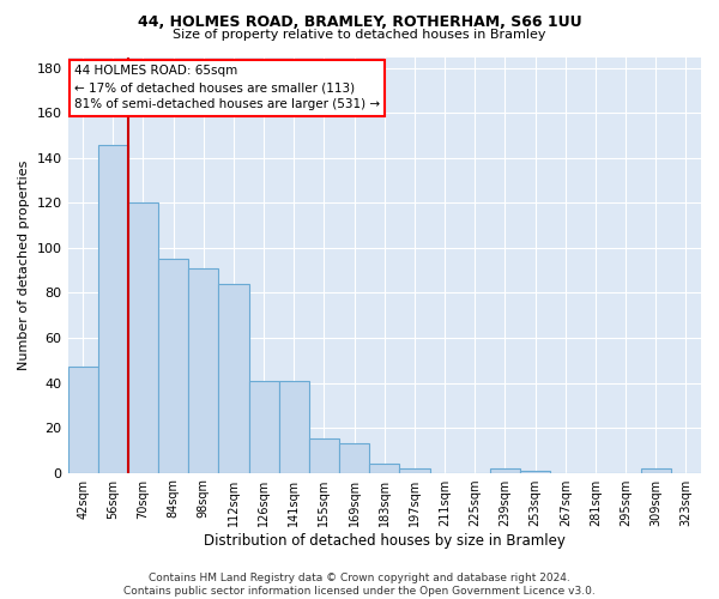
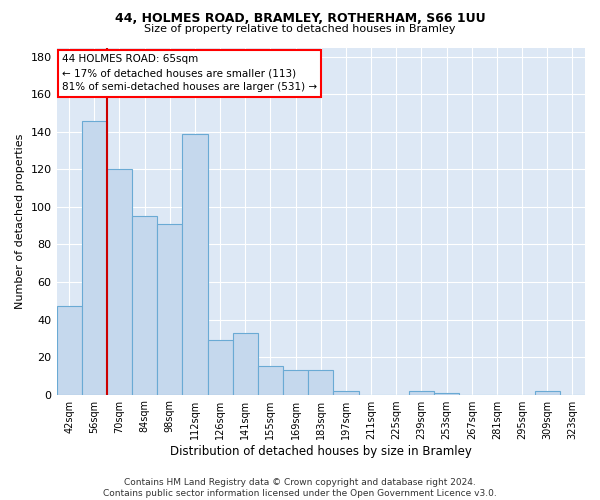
112sqm: 84 -> 139
126sqm: 41 -> 29
141sqm: 41 -> 33
183sqm: 4 -> 13
